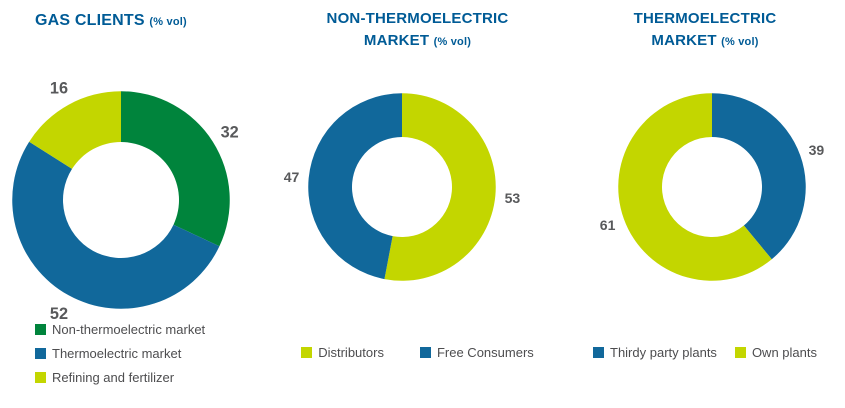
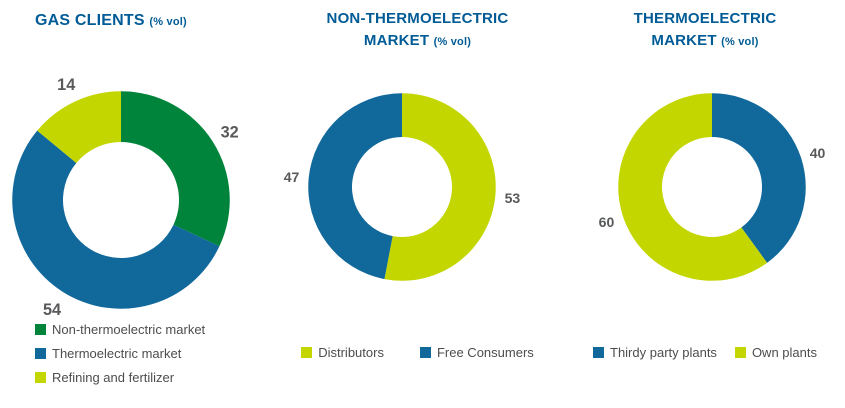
GAS CLIENTS (% vol)/Thermoelectric market: 52 -> 54
GAS CLIENTS (% vol)/Refining and fertilizer: 16 -> 14
THERMOELECTRIC MARKET (% vol)/Thirdy party plants: 39 -> 40
THERMOELECTRIC MARKET (% vol)/Own plants: 61 -> 60
